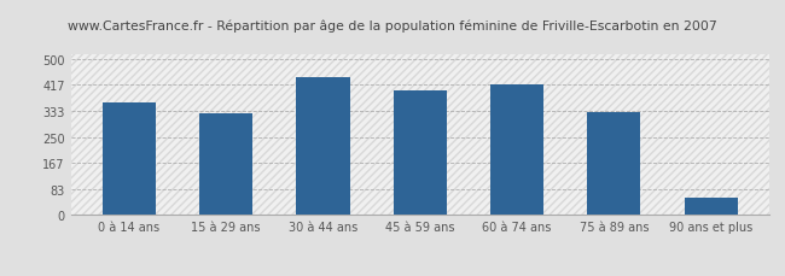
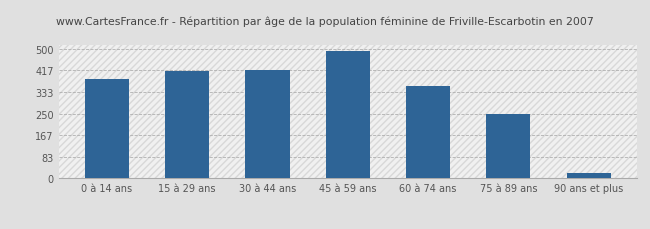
0 à 14 ans: 360 -> 383
15 à 29 ans: 325 -> 413
30 à 44 ans: 440 -> 420
45 à 59 ans: 400 -> 493
60 à 74 ans: 420 -> 355
75 à 89 ans: 330 -> 247
90 ans et plus: 55 -> 22
